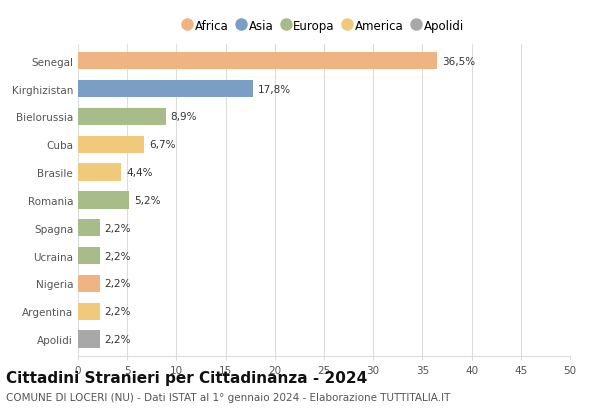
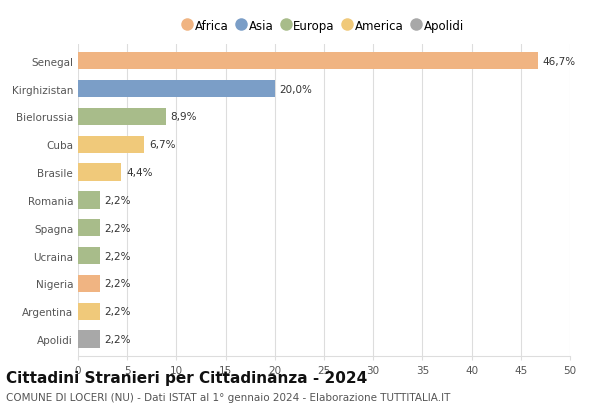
Senegal: 36,5% -> 46,7%
Kirghizistan: 17,8% -> 20,0%
Romania: 5,2% -> 2,2%
